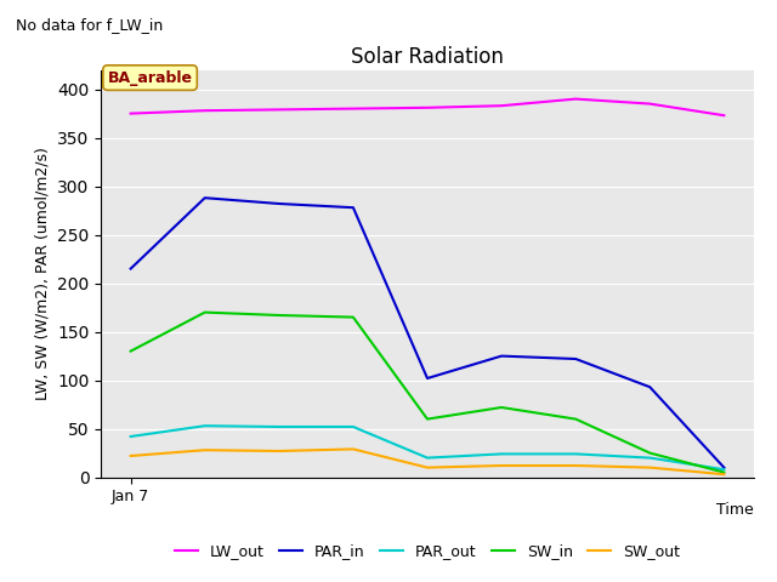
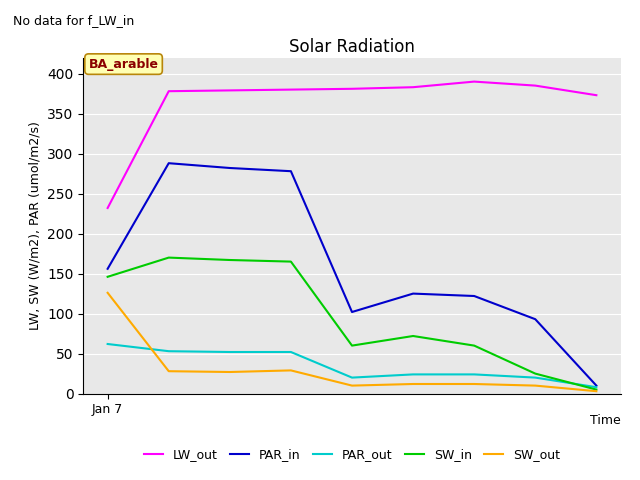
LW_out/Jan 7: 375 -> 232
PAR_in/Jan 7: 215 -> 156
PAR_out/Jan 7: 42 -> 62
SW_in/Jan 7: 130 -> 146
SW_out/Jan 7: 22 -> 126
